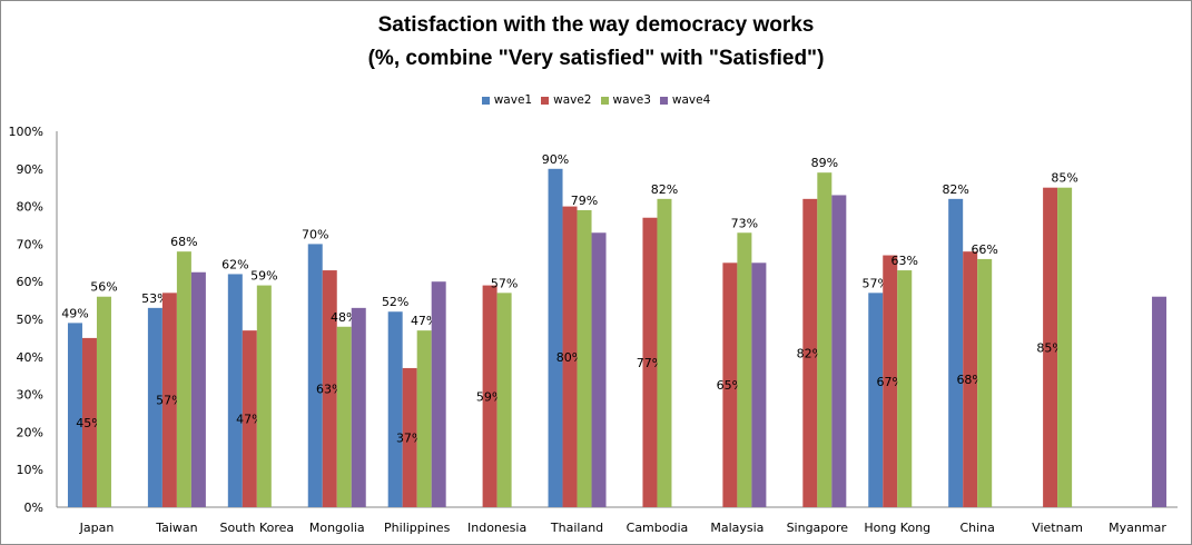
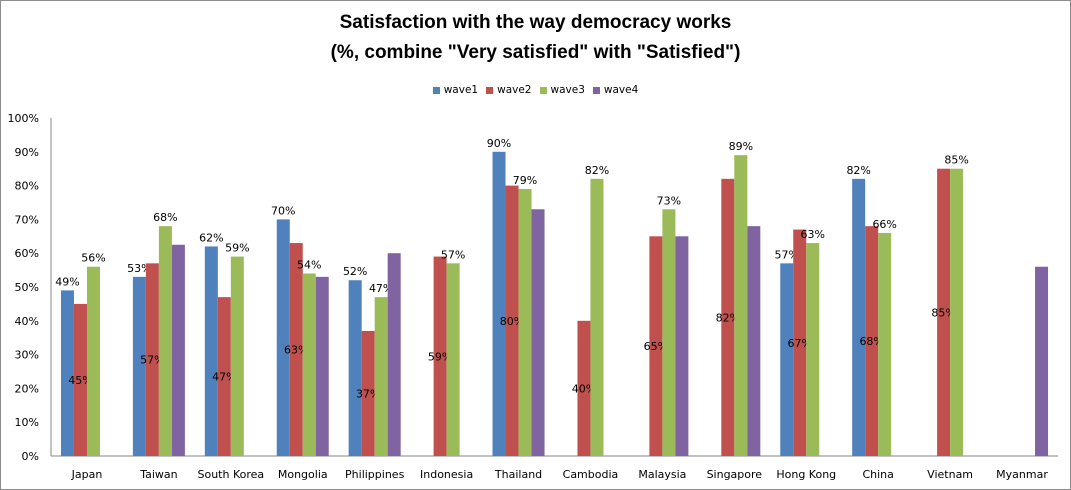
wave3/Mongolia: 48% -> 54%
wave2/Cambodia: 77% -> 40%
wave4/Singapore: 83% -> 68%
